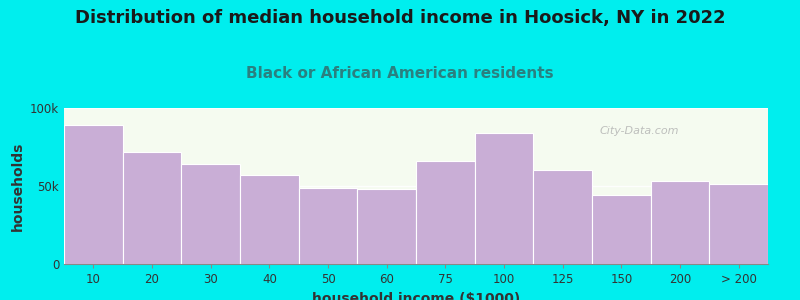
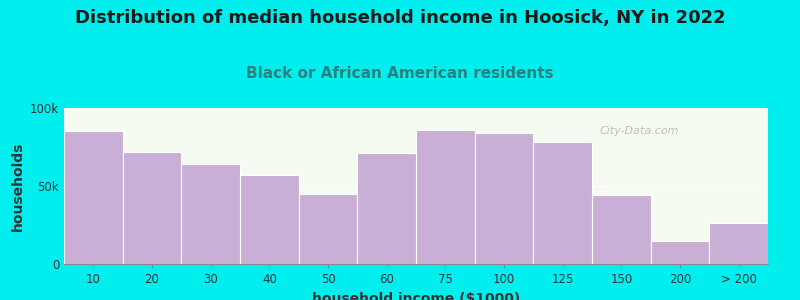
10: 89k -> 85k
50: 49k -> 45k
60: 48k -> 71k
75: 66k -> 86k
125: 60k -> 78k
200: 53k -> 15k
> 200: 51k -> 26k
